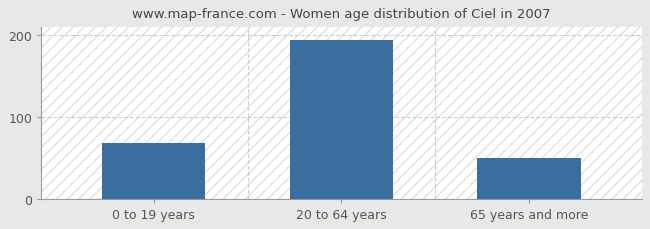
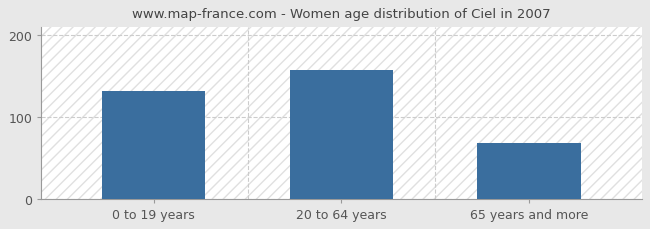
0 to 19 years: 68 -> 132
20 to 64 years: 194 -> 158
65 years and more: 50 -> 68
